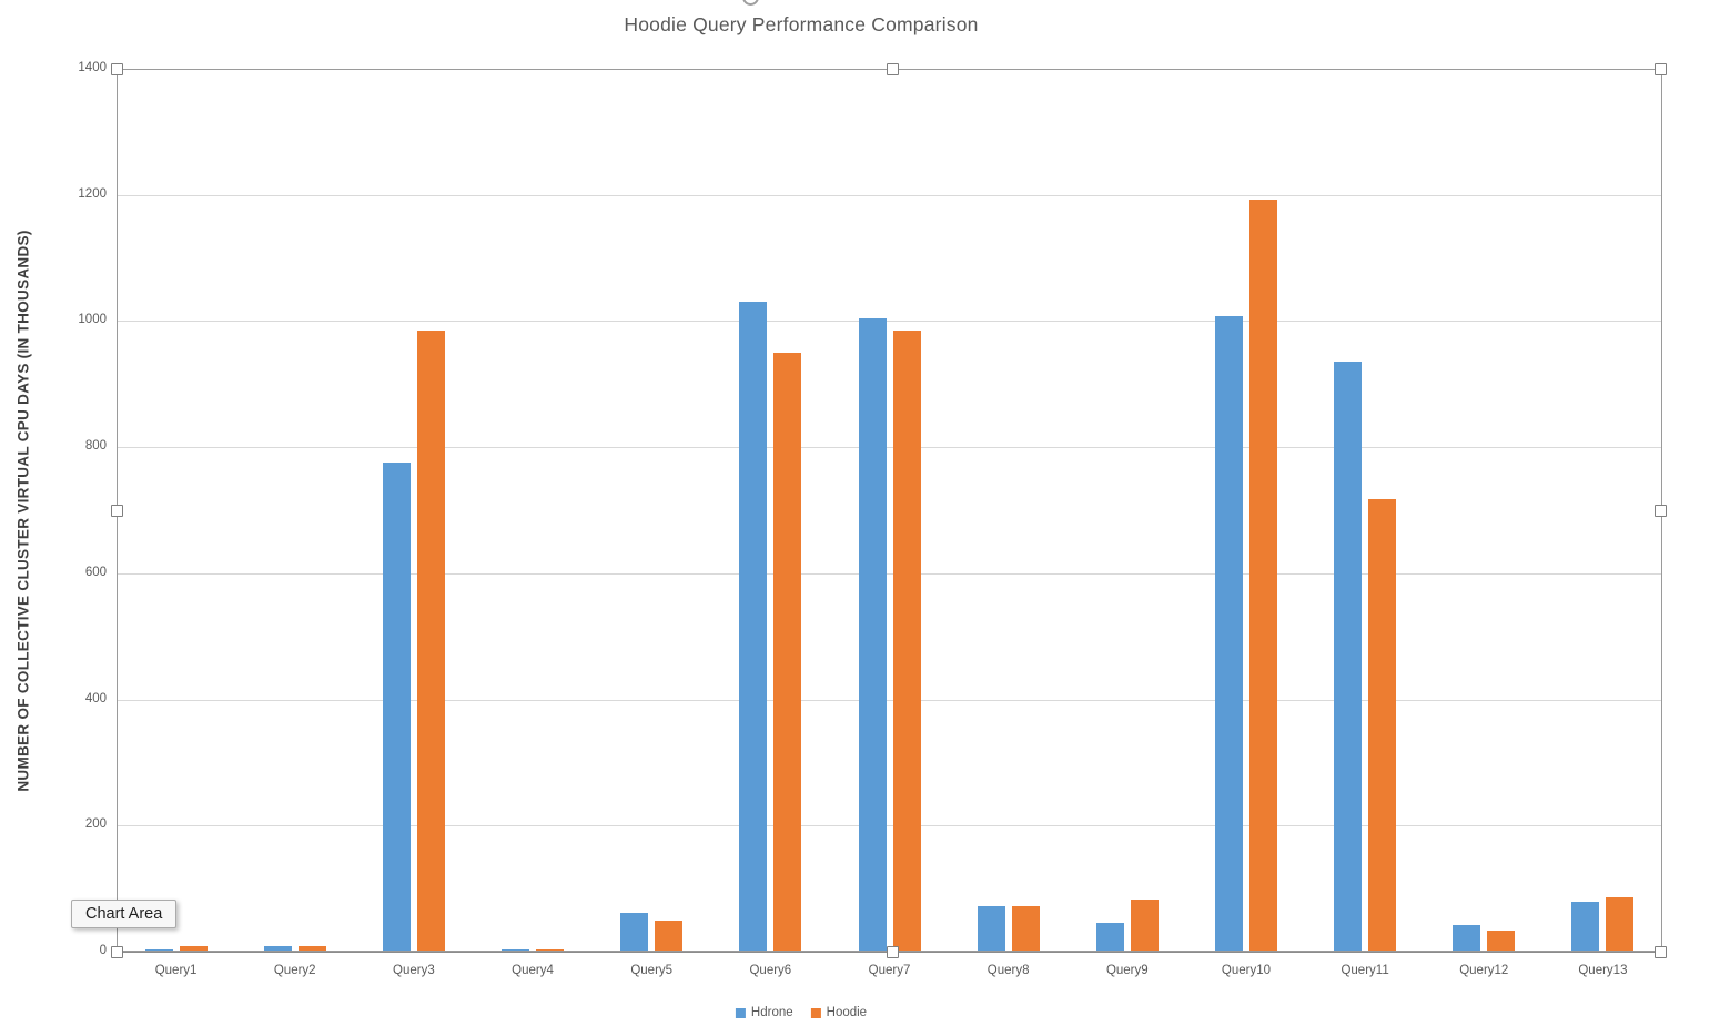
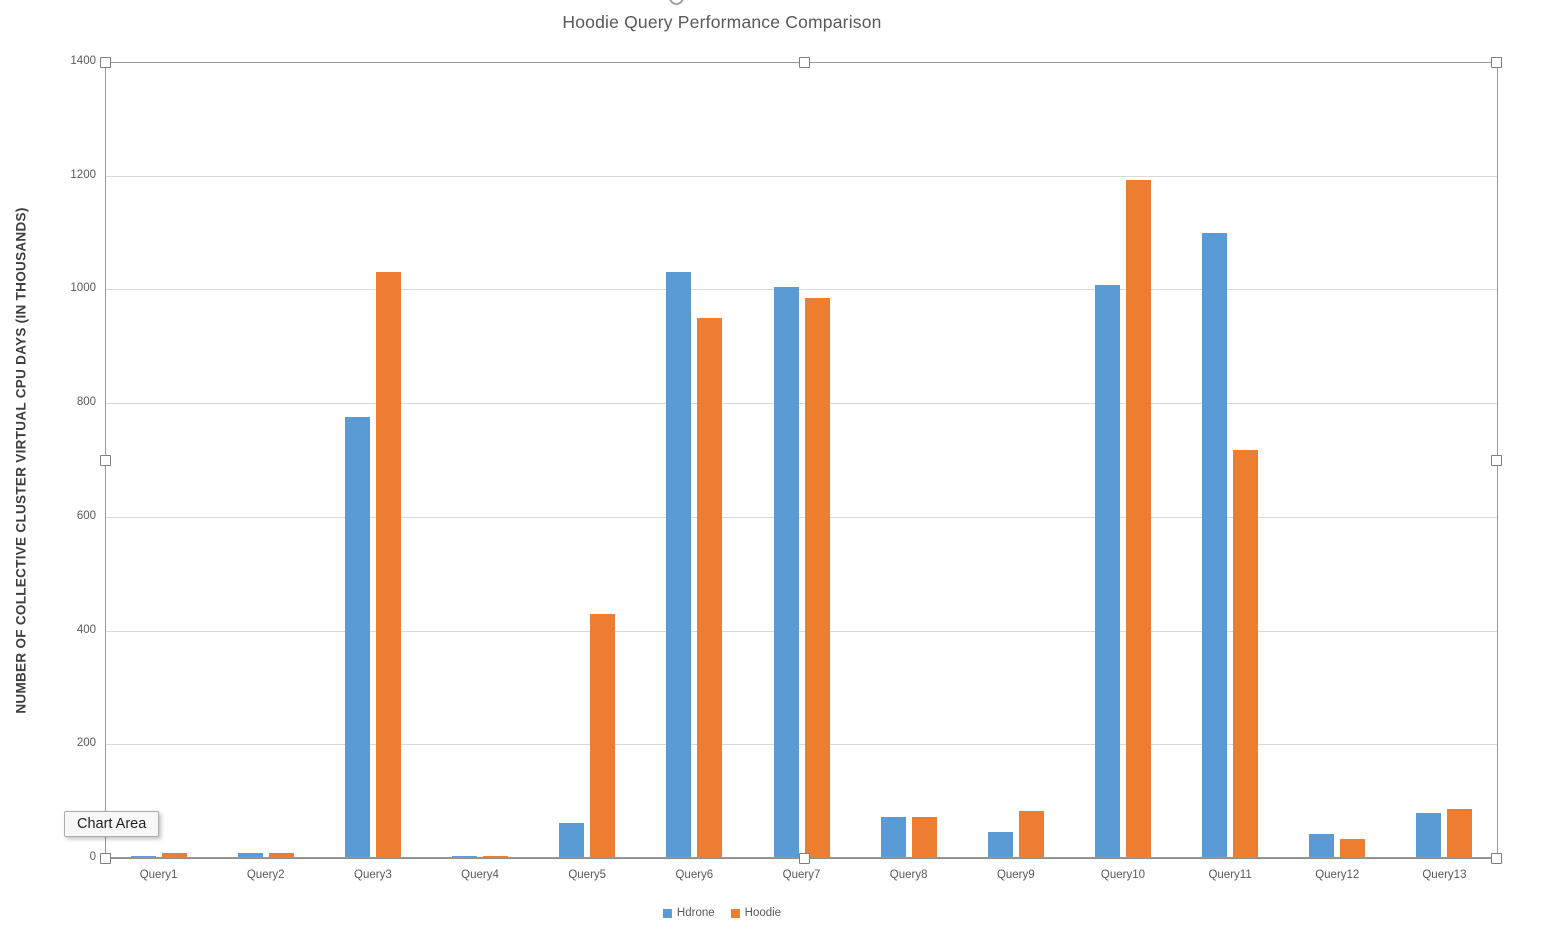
Hoodie/Query3: 980 -> 1030
Hoodie/Query5: 50 -> 430
Hdrone/Query11: 940 -> 1100
